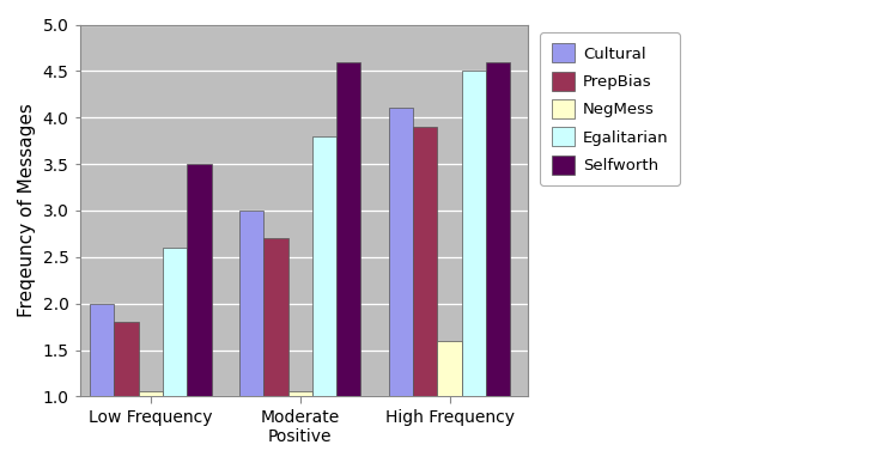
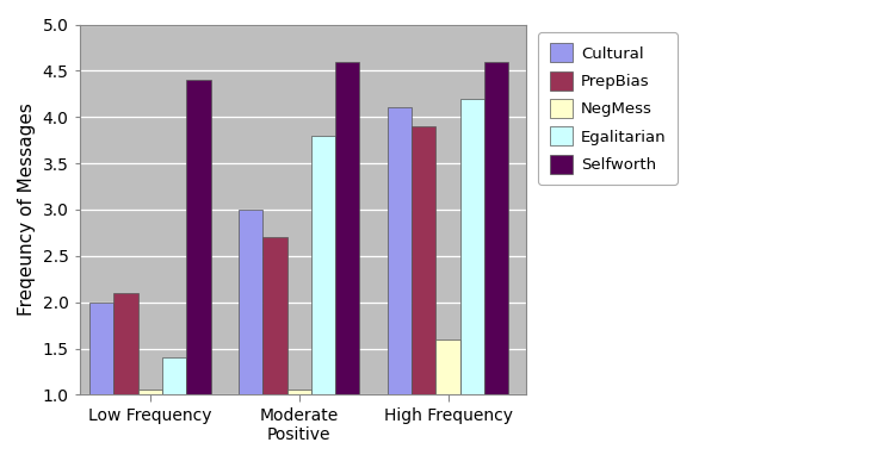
PrepBias/Low Frequency: 1.8 -> 2.1
Egalitarian/Low Frequency: 2.6 -> 1.4
Selfworth/Low Frequency: 3.5 -> 4.4
Egalitarian/High Frequency: 4.5 -> 4.2
